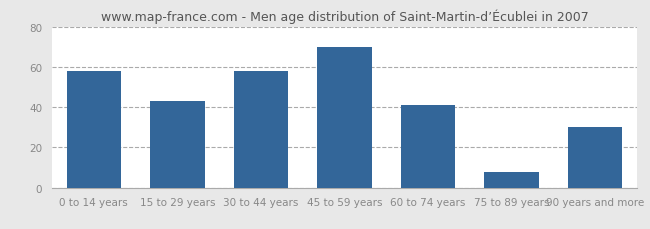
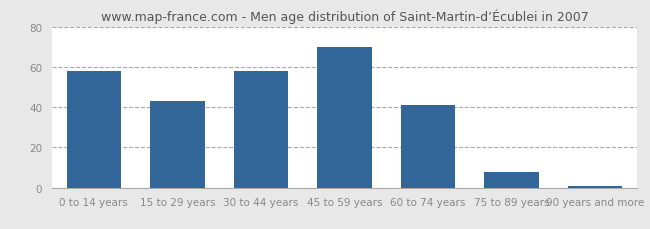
90 years and more: 30 -> 1
